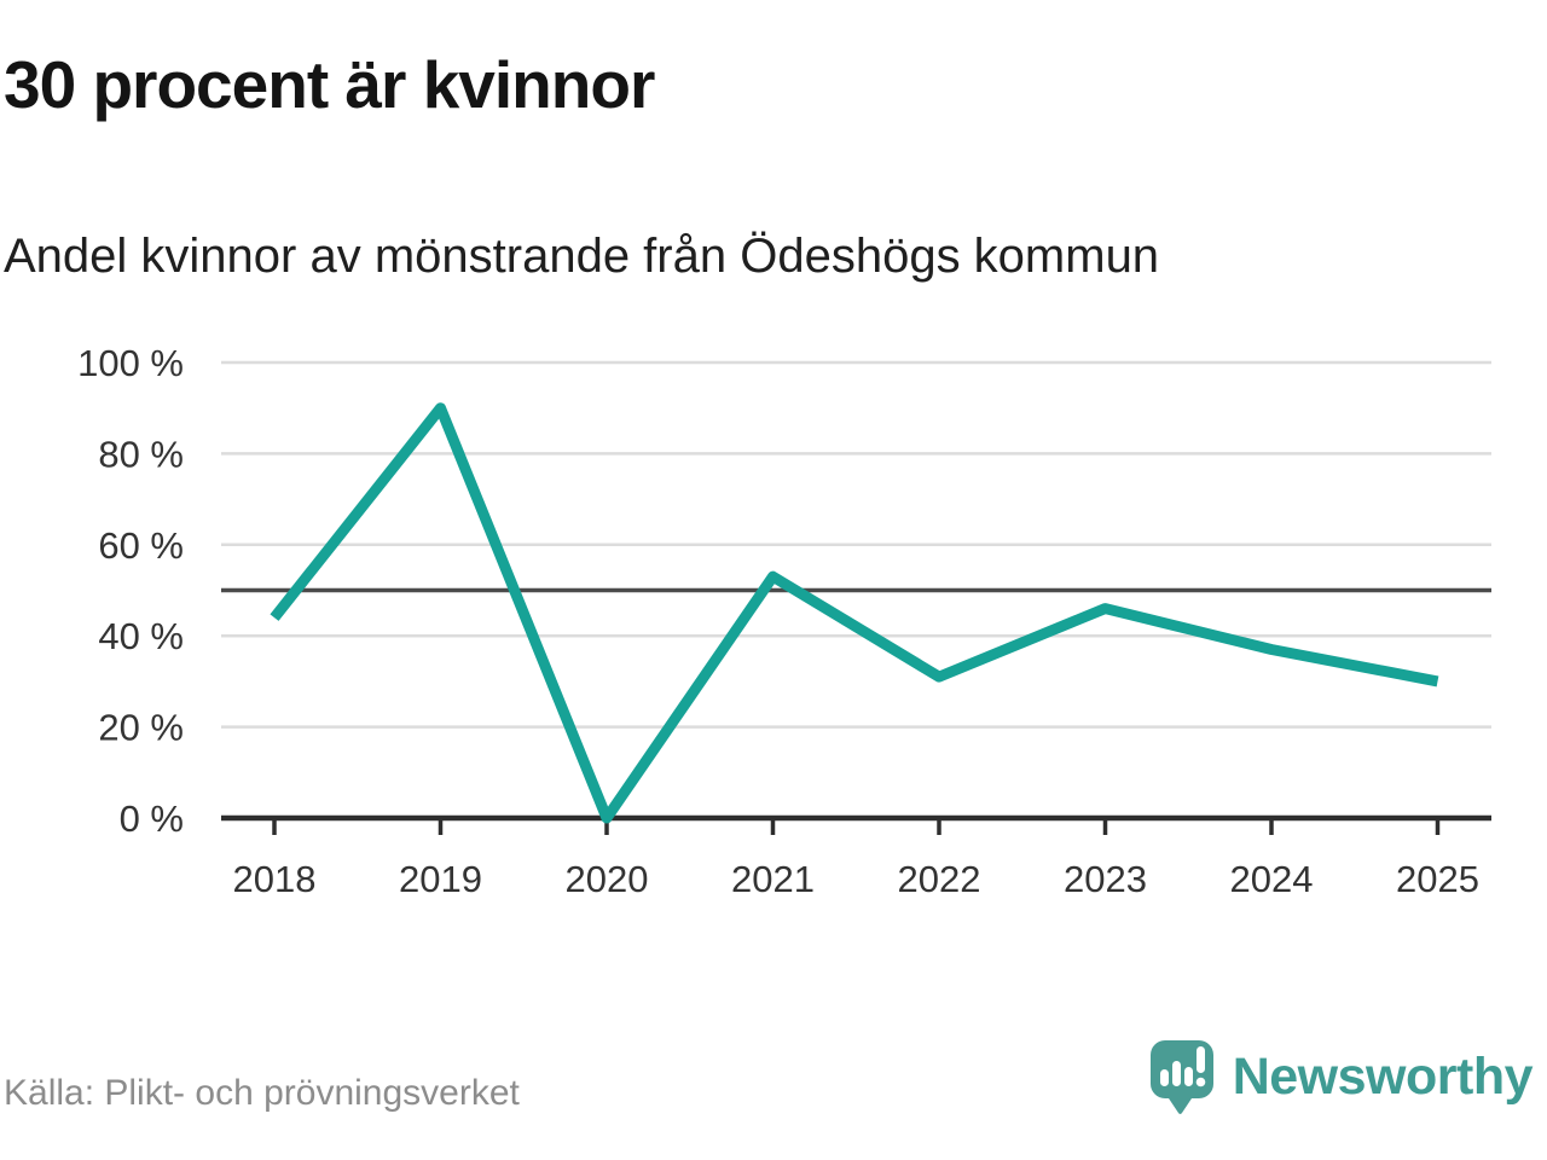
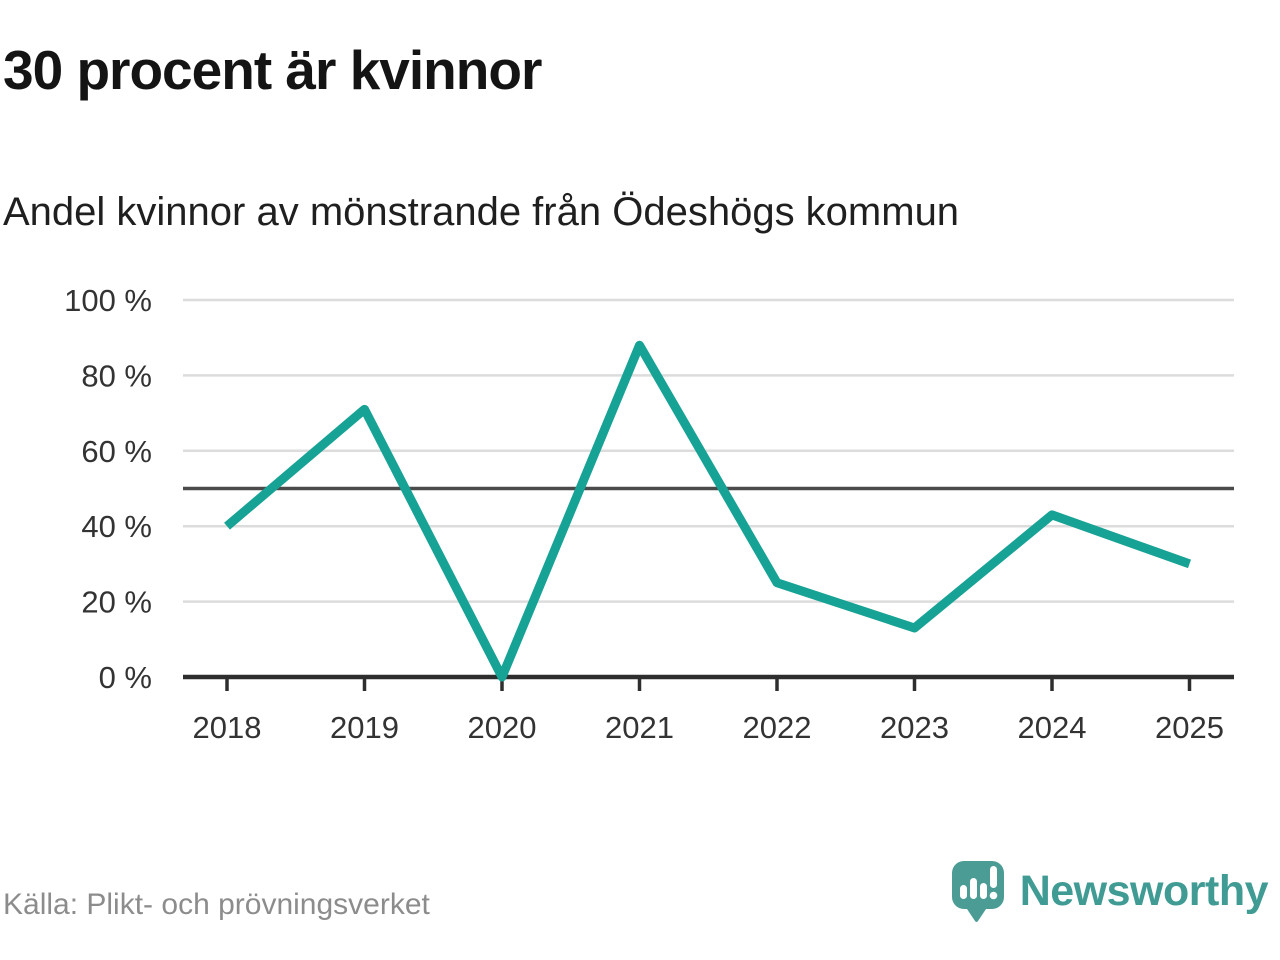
2018: 44% -> 40%
2019: 90% -> 71%
2021: 53% -> 88%
2022: 31% -> 25%
2023: 46% -> 13%
2024: 37% -> 43%
